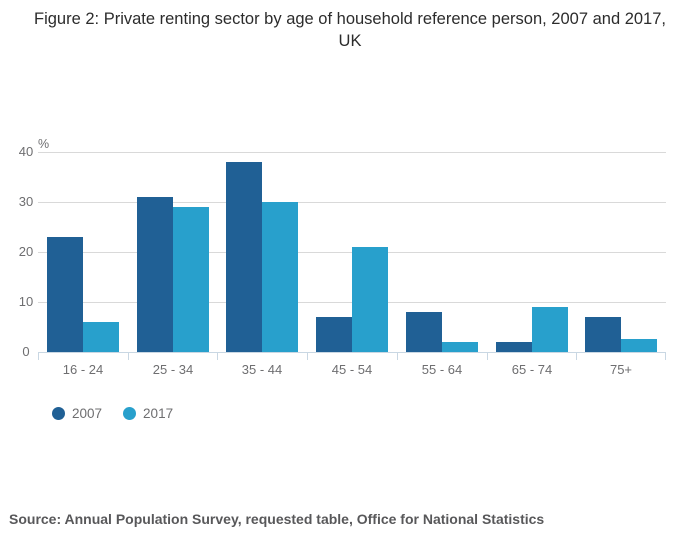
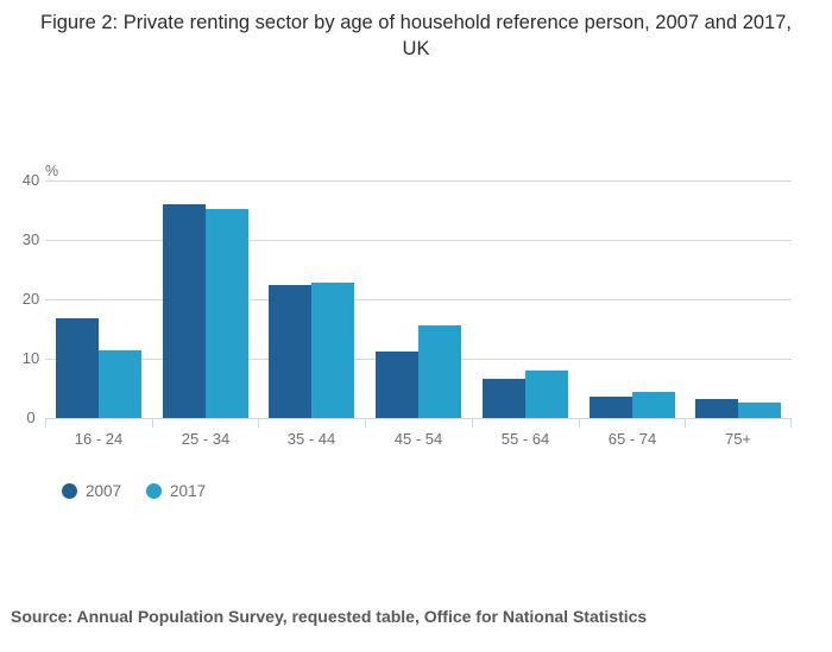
2007/16 - 24: 23 -> 17
2017/16 - 24: 6 -> 11
2007/25 - 34: 31 -> 36
2017/25 - 34: 29 -> 35
2007/35 - 44: 38 -> 22
2017/35 - 44: 30 -> 23
2007/45 - 54: 7 -> 11
2017/45 - 54: 21 -> 16
2007/55 - 64: 8 -> 7
2017/55 - 64: 2 -> 8
2007/65 - 74: 2 -> 4
2017/65 - 74: 9 -> 4
2007/75+: 7 -> 3
